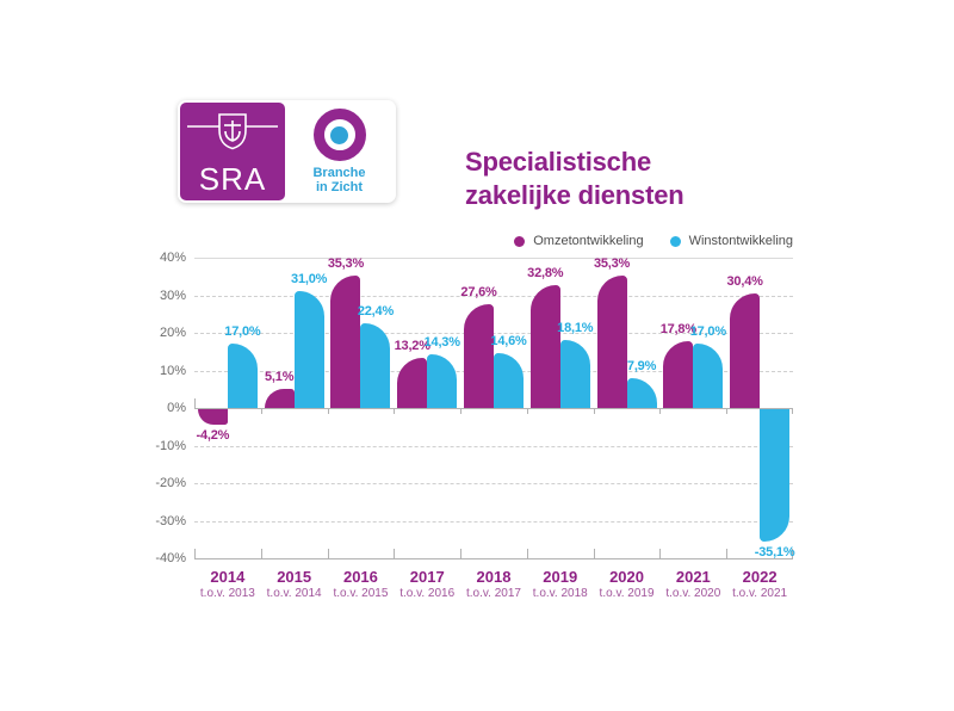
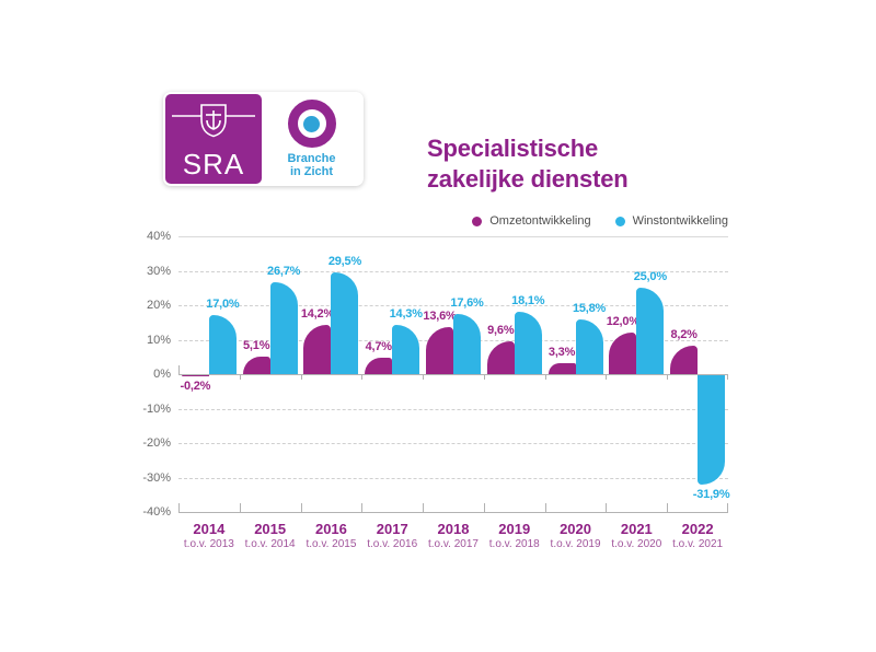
Omzetontwikkeling/2014: -4,2% -> -0,2%
Winstontwikkeling/2015: 31,0% -> 26,7%
Omzetontwikkeling/2016: 35,3% -> 14,2%
Winstontwikkeling/2016: 22,4% -> 29,5%
Omzetontwikkeling/2017: 13,2% -> 4,7%
Omzetontwikkeling/2018: 27,6% -> 13,6%
Winstontwikkeling/2018: 14,6% -> 17,6%
Omzetontwikkeling/2019: 32,8% -> 9,6%
Omzetontwikkeling/2020: 35,3% -> 3,3%
Winstontwikkeling/2020: 7,9% -> 15,8%
Omzetontwikkeling/2021: 17,8% -> 12,0%
Winstontwikkeling/2021: 17,0% -> 25,0%
Omzetontwikkeling/2022: 30,4% -> 8,2%
Winstontwikkeling/2022: -35,1% -> -31,9%
